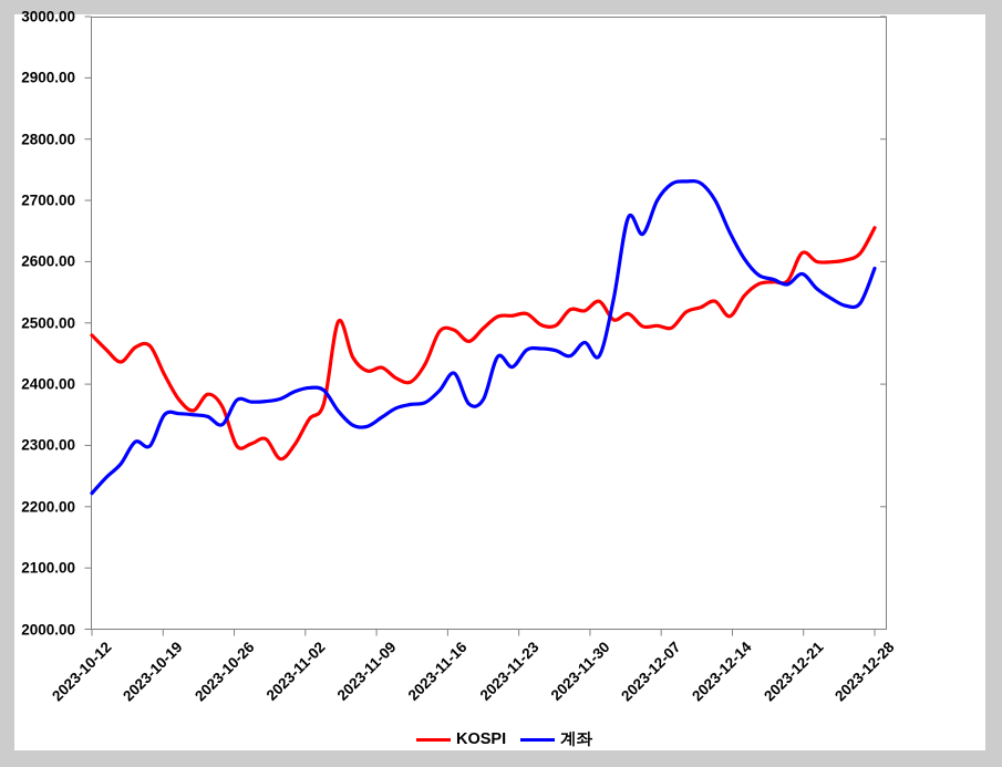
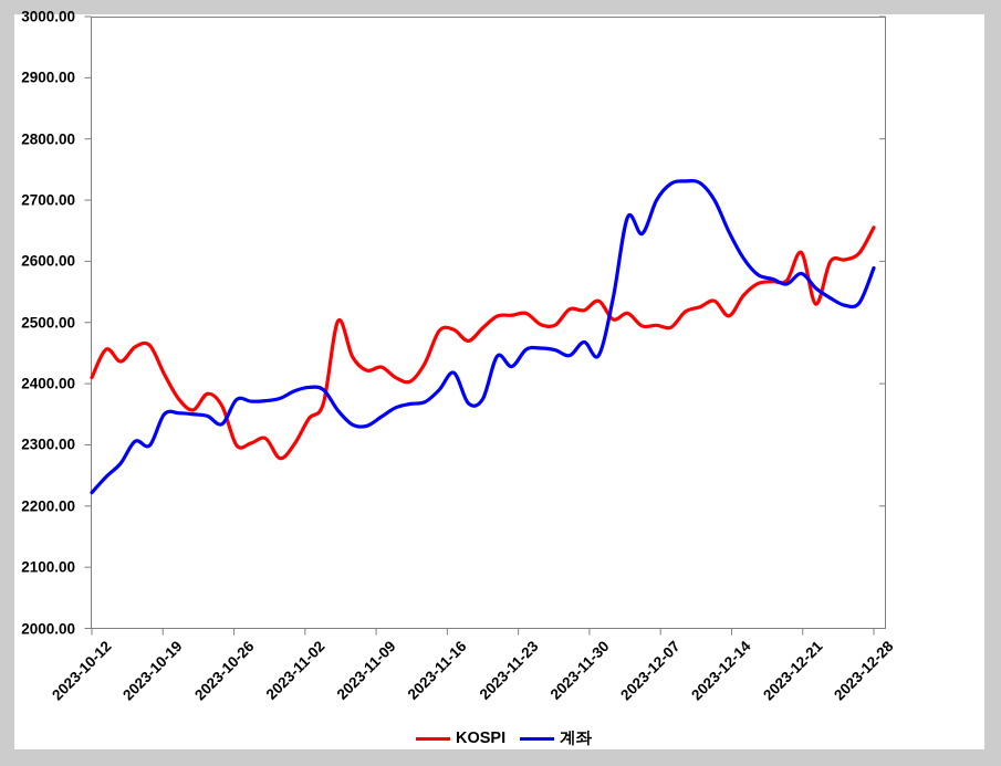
KOSPI/2023-10-12: 2480 -> 2410
KOSPI/2023-12-21: 2600 -> 2530
